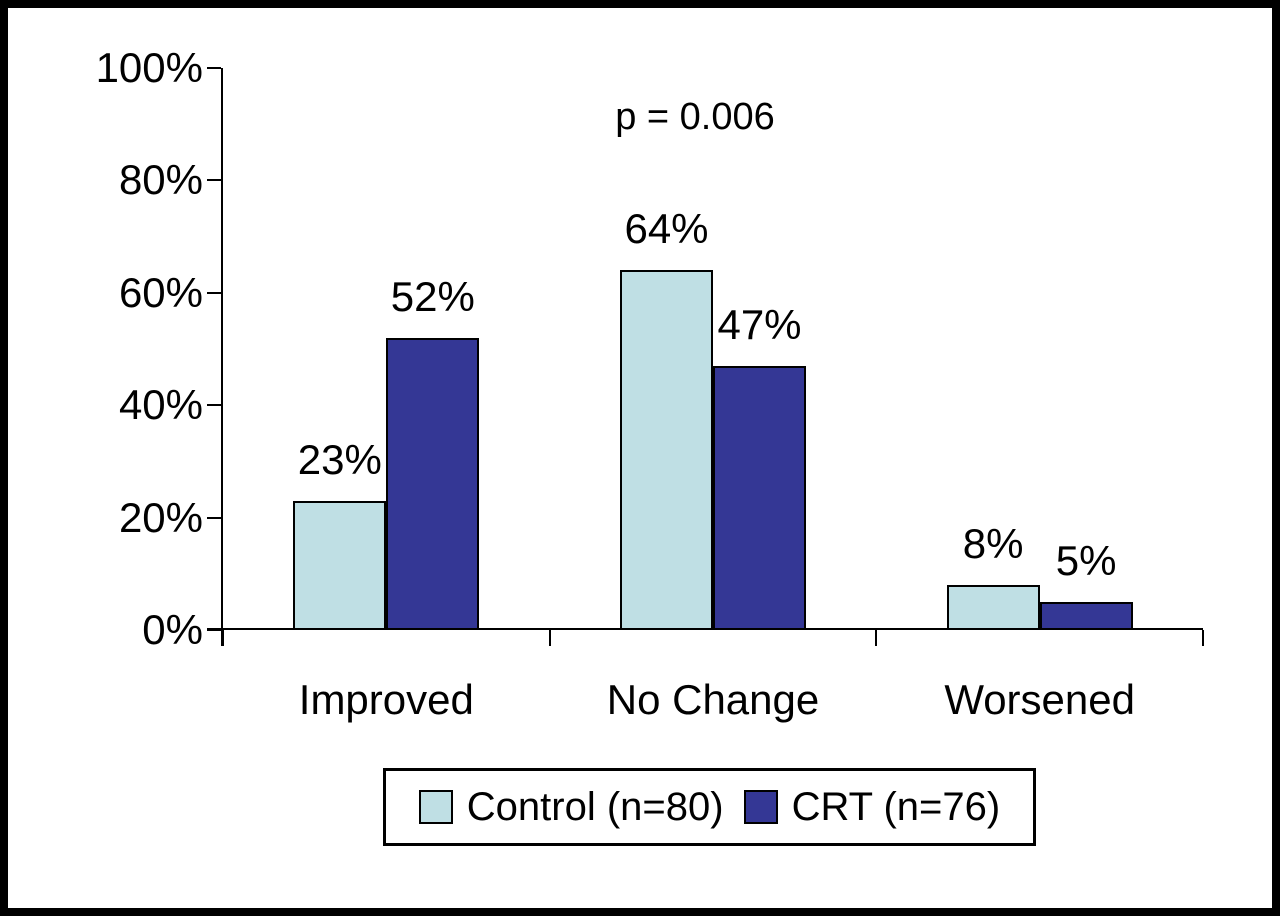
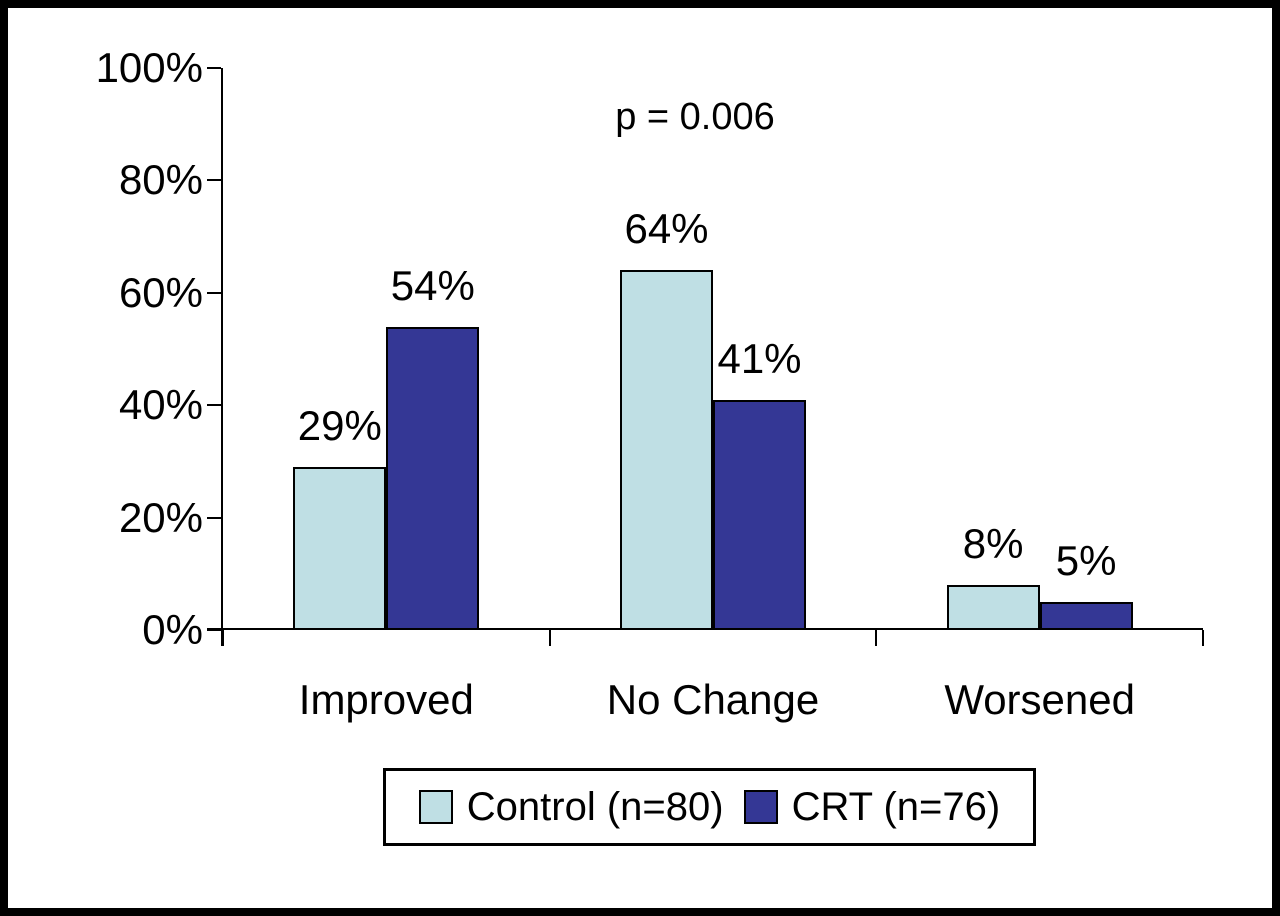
Control (n=80)/Improved: 23% -> 29%
CRT (n=76)/Improved: 52% -> 54%
CRT (n=76)/No Change: 47% -> 41%
